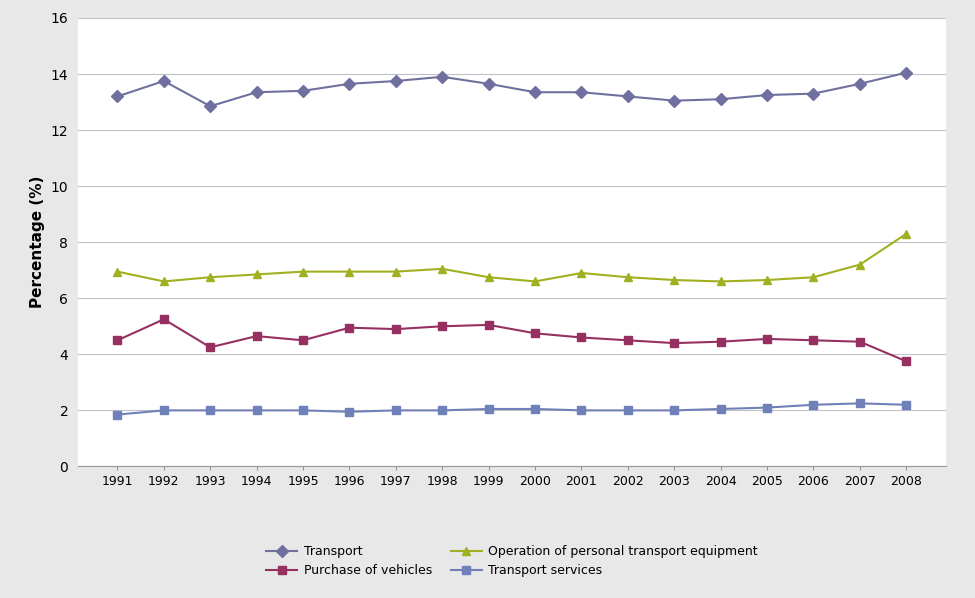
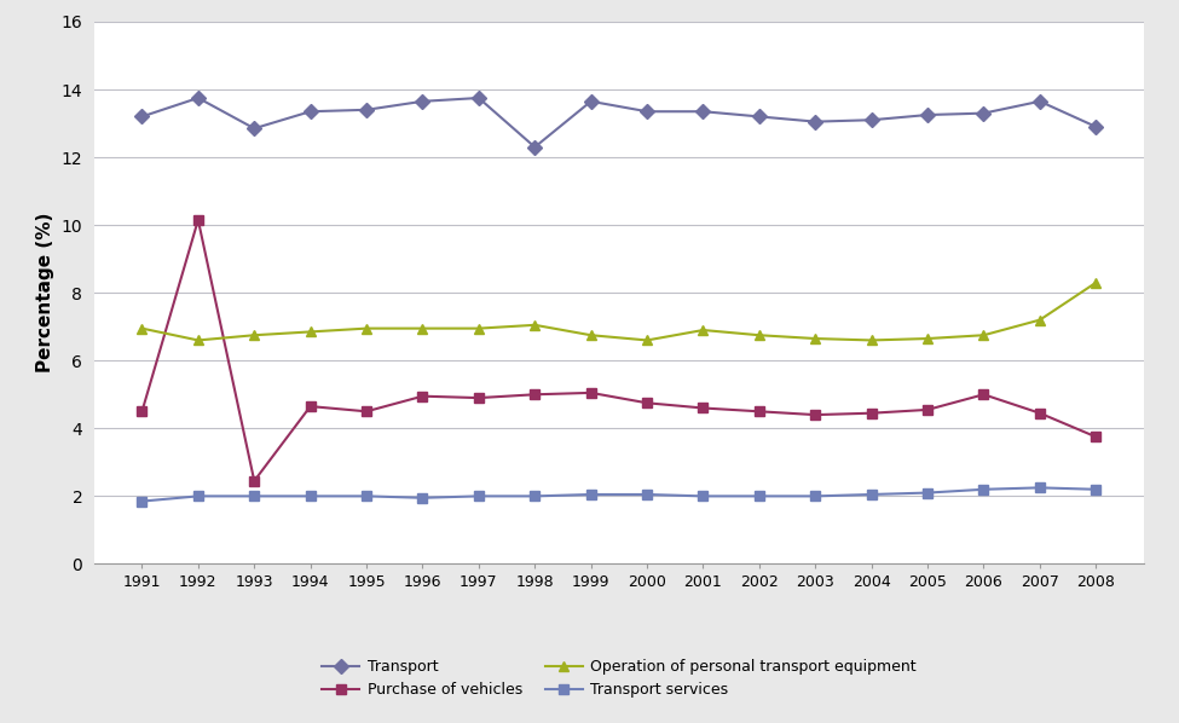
Purchase of vehicles/1992: 5.25 -> 10.15
Purchase of vehicles/1993: 4.25 -> 2.45
Transport/1998: 13.90 -> 12.30
Purchase of vehicles/2006: 4.50 -> 5.00
Transport/2008: 14.05 -> 12.90
